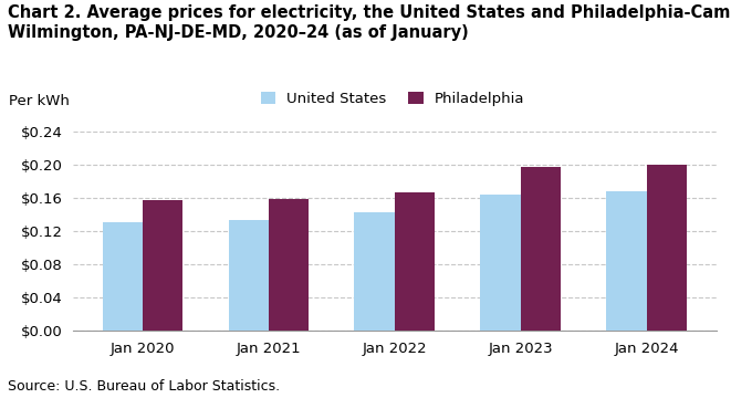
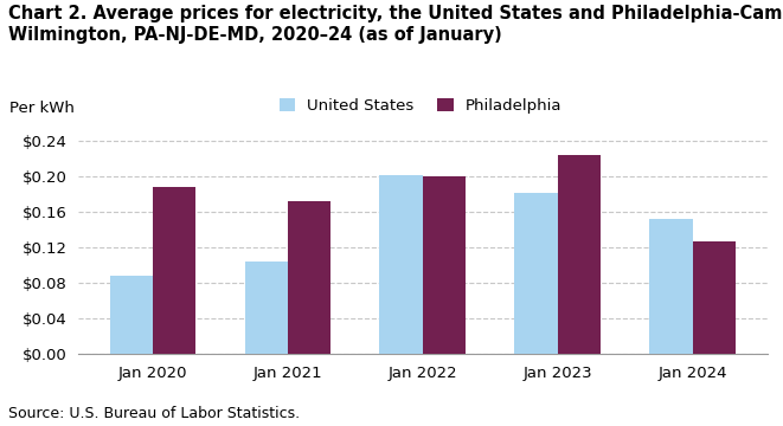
United States/Jan 2020: $0.130 -> $0.088
Philadelphia/Jan 2020: $0.157 -> $0.188
United States/Jan 2021: $0.133 -> $0.104
Philadelphia/Jan 2021: $0.158 -> $0.172
United States/Jan 2022: $0.143 -> $0.202
Philadelphia/Jan 2022: $0.167 -> $0.200
United States/Jan 2023: $0.164 -> $0.182
Philadelphia/Jan 2023: $0.198 -> $0.224
United States/Jan 2024: $0.168 -> $0.152
Philadelphia/Jan 2024: $0.200 -> $0.126
